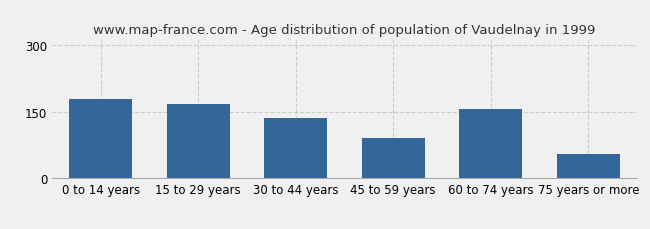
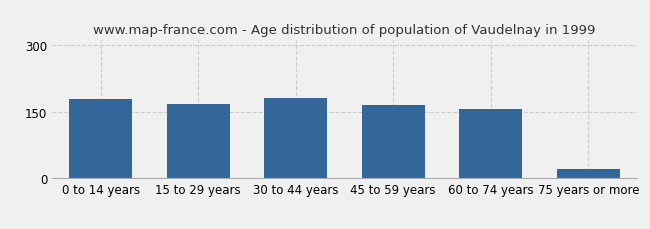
30 to 44 years: 135 -> 181
45 to 59 years: 90 -> 164
75 years or more: 55 -> 22
